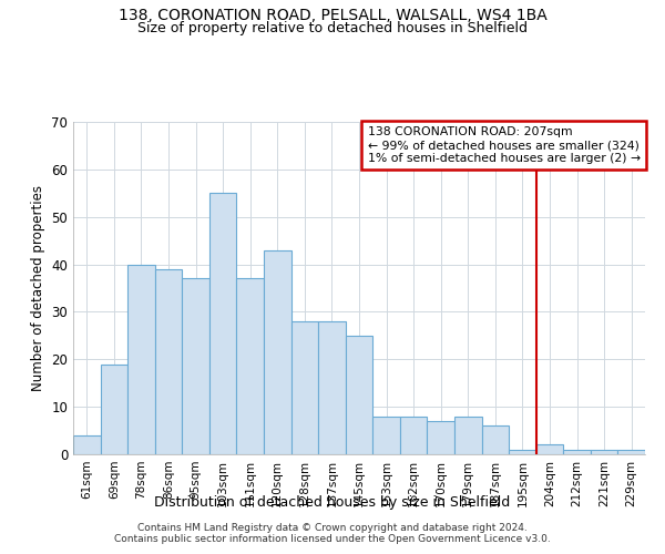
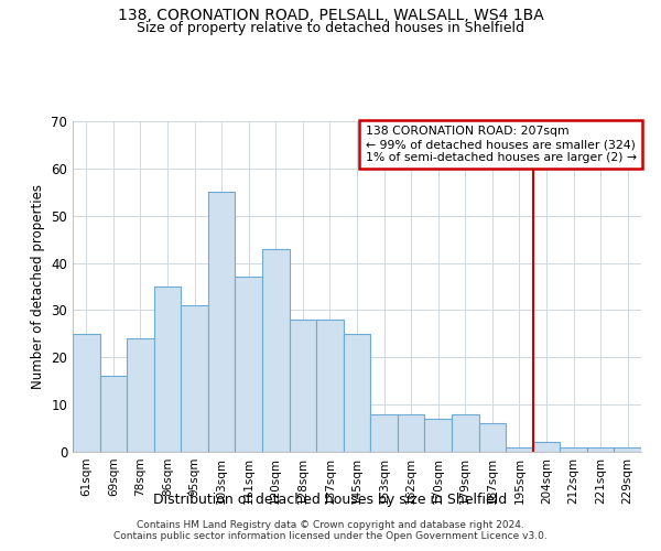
61sqm: 4 -> 25
69sqm: 19 -> 16
78sqm: 40 -> 24
86sqm: 39 -> 35
95sqm: 37 -> 31
